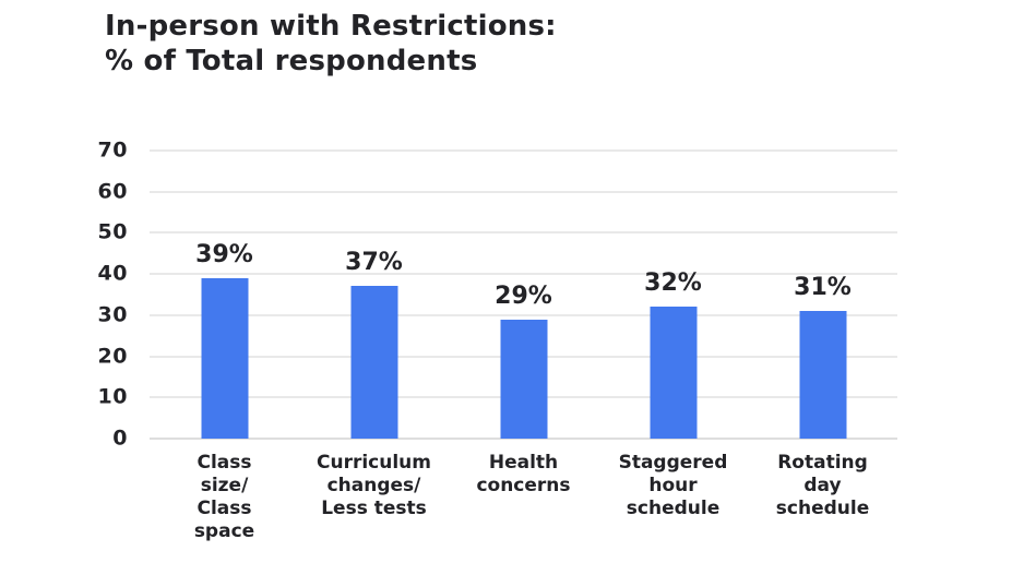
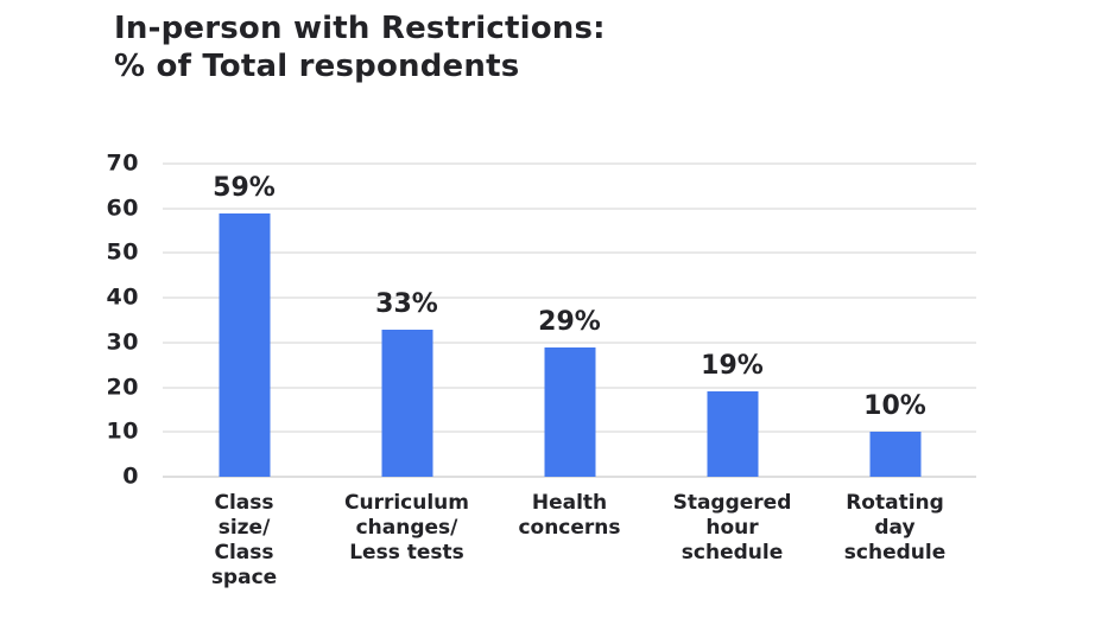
Class size/ Class space: 39% -> 59%
Curriculum changes/ Less tests: 37% -> 33%
Staggered hour schedule: 32% -> 19%
Rotating day schedule: 31% -> 10%
